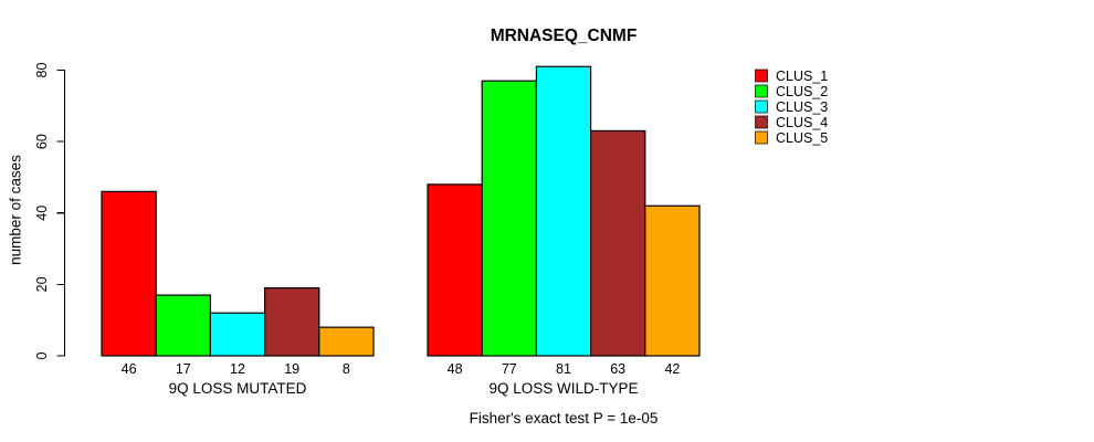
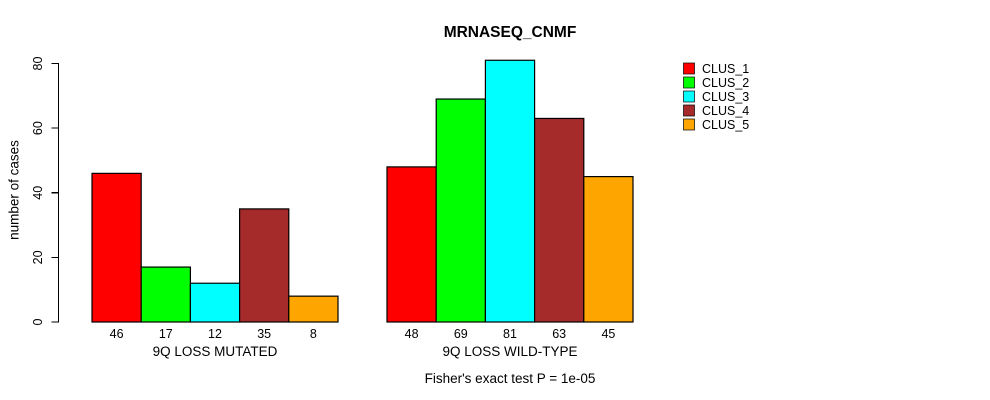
CLUS_4/9Q LOSS MUTATED: 19 -> 35
CLUS_2/9Q LOSS WILD-TYPE: 77 -> 69
CLUS_5/9Q LOSS WILD-TYPE: 42 -> 45
